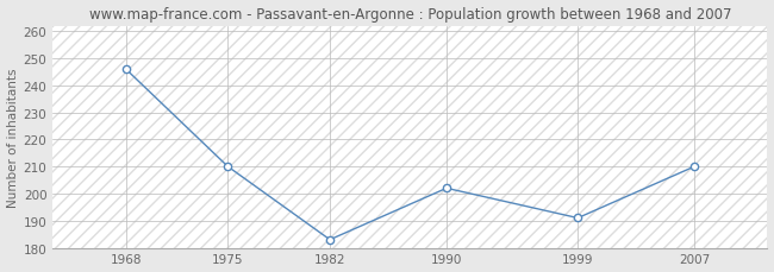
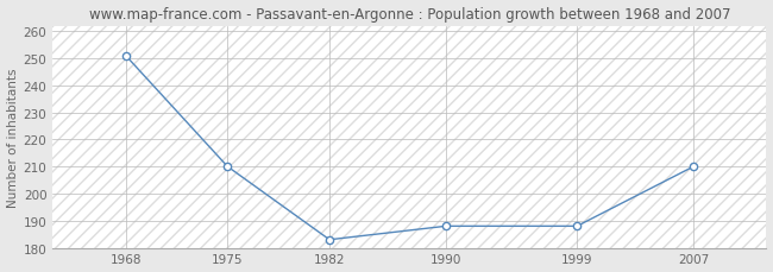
1968: 246 -> 251
1990: 202 -> 188
1999: 191 -> 188
